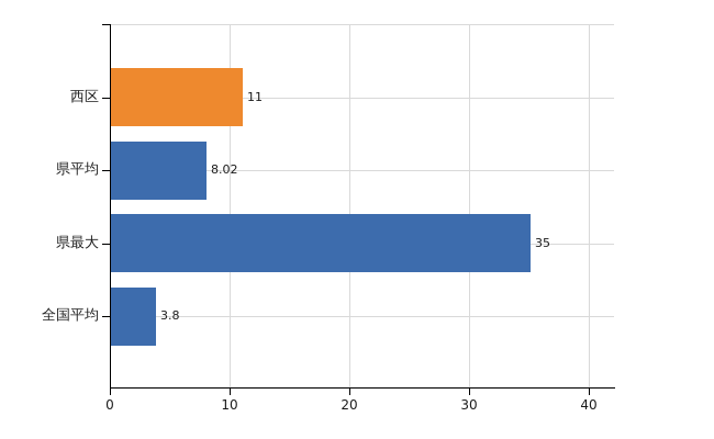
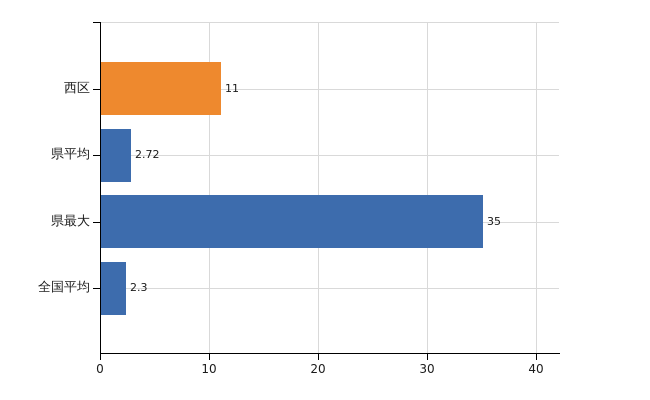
県平均: 8.02 -> 2.72
全国平均: 3.8 -> 2.3
